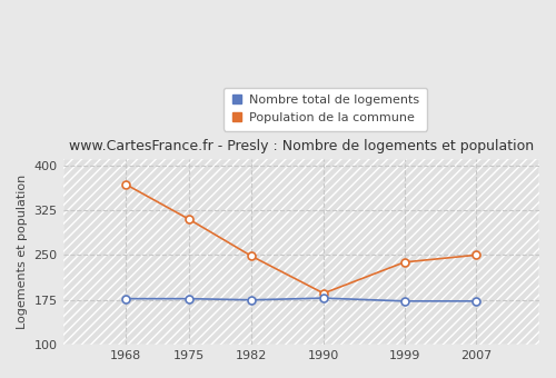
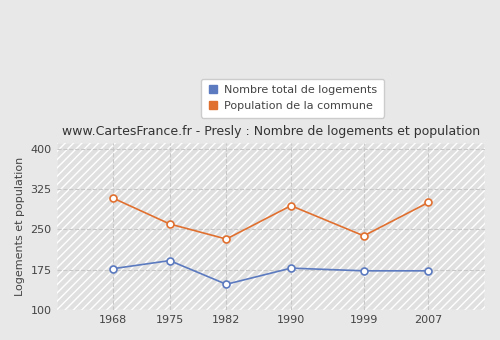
Population de la commune/1968: 368 -> 308
Nombre total de logements/1975: 177 -> 192
Population de la commune/1975: 310 -> 260
Nombre total de logements/1982: 175 -> 148
Population de la commune/1982: 248 -> 232
Population de la commune/1990: 186 -> 294
Population de la commune/2007: 250 -> 300
